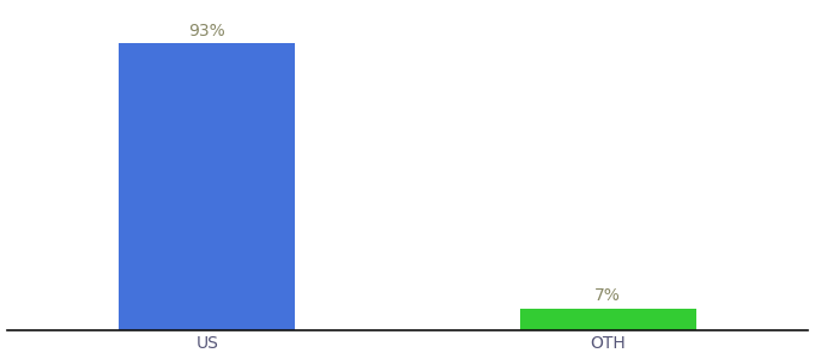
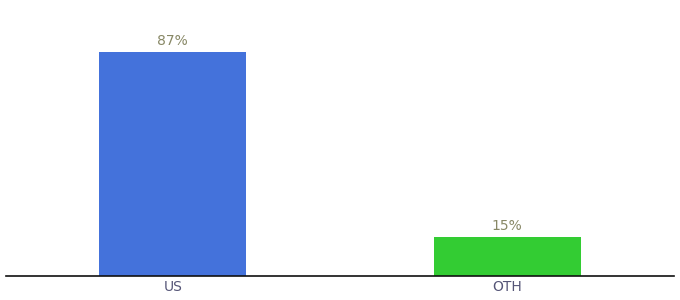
US: 93% -> 87%
OTH: 7% -> 15%
